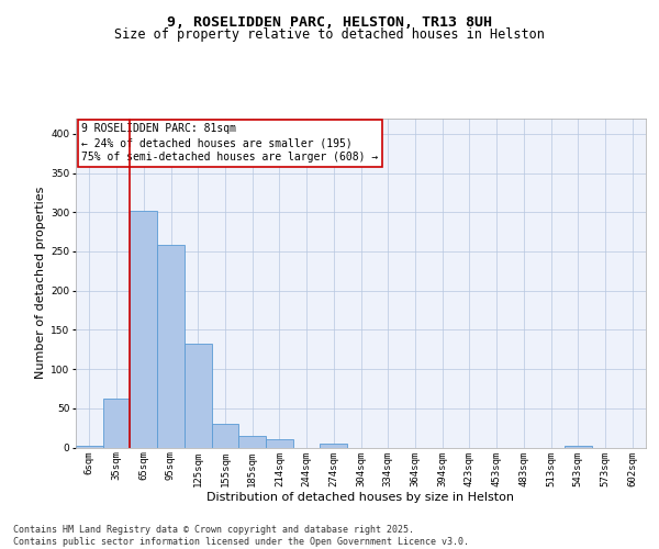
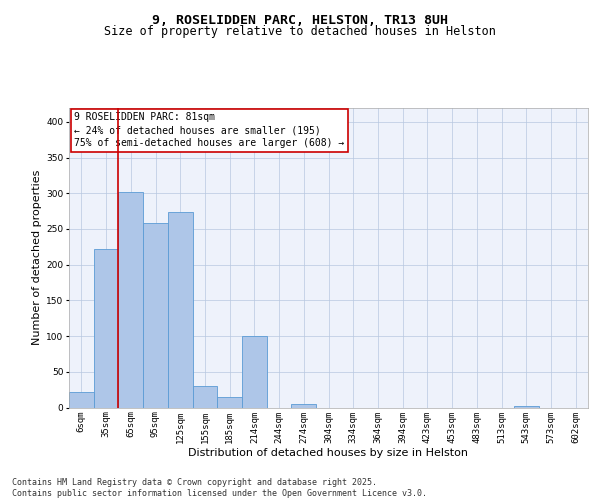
6sqm: 2 -> 22
35sqm: 62 -> 222
125sqm: 133 -> 274
214sqm: 10 -> 100
